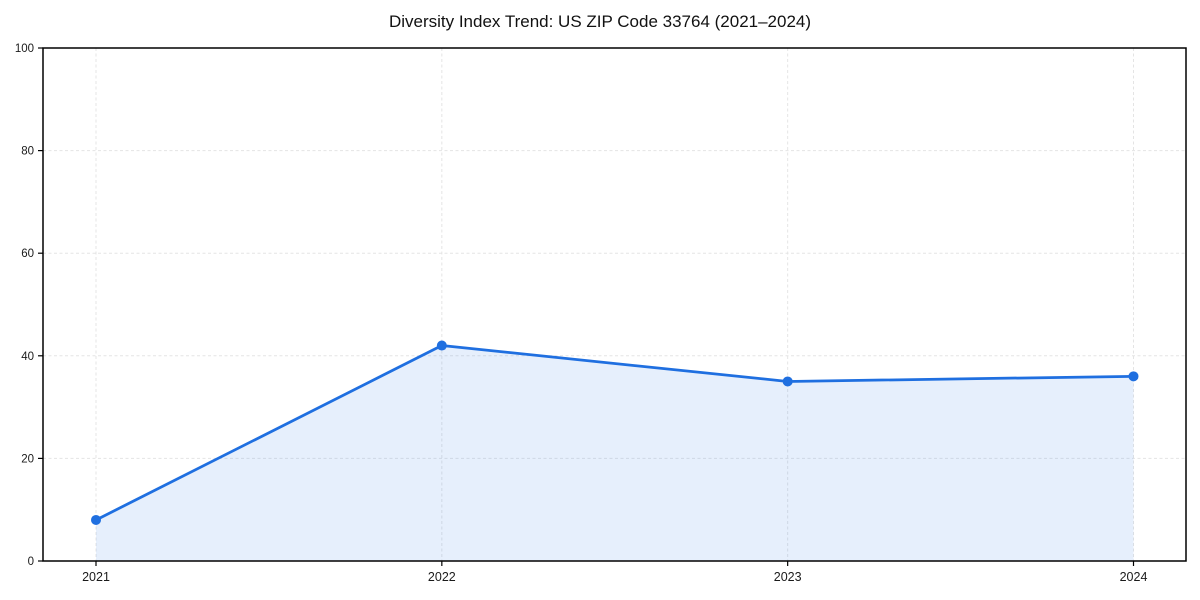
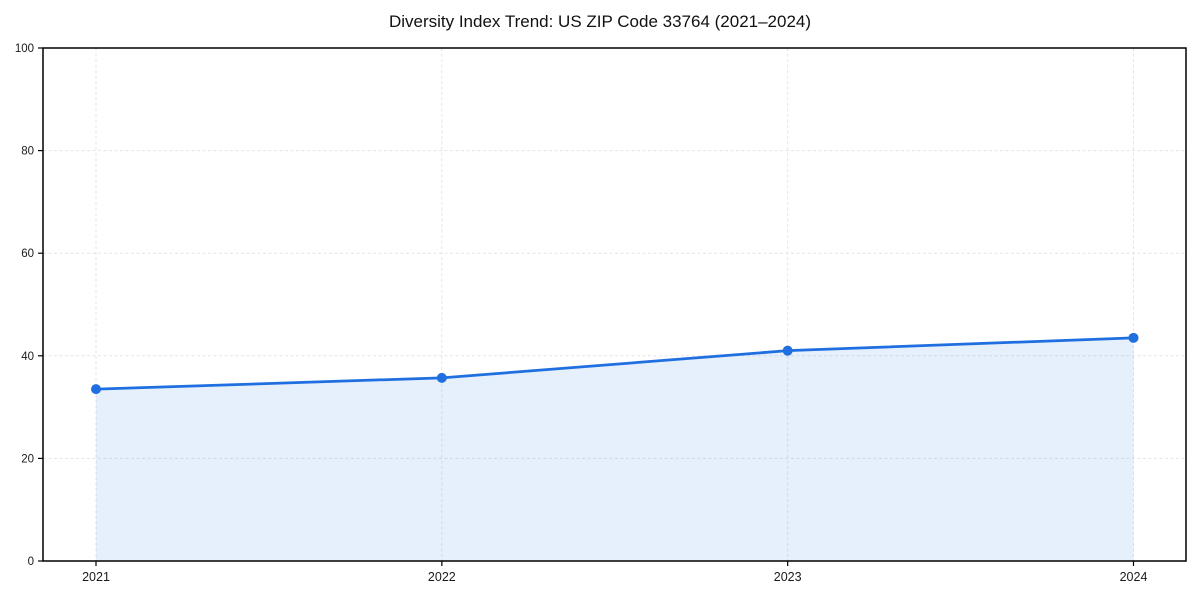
2021: 8 -> 34
2022: 42 -> 36
2023: 35 -> 41
2024: 36 -> 44
